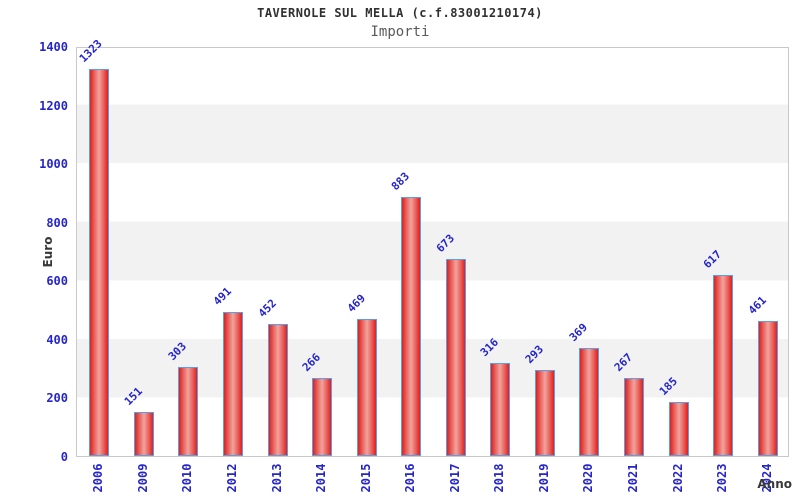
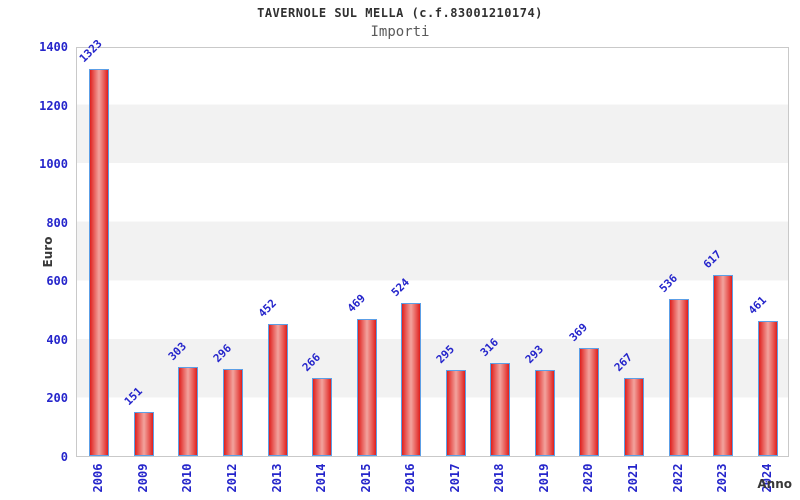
2012: 491 -> 296
2016: 883 -> 524
2017: 673 -> 295
2022: 185 -> 536
